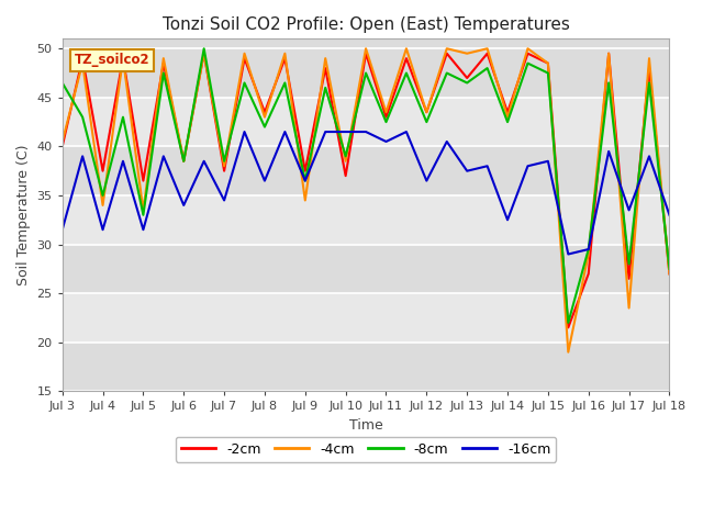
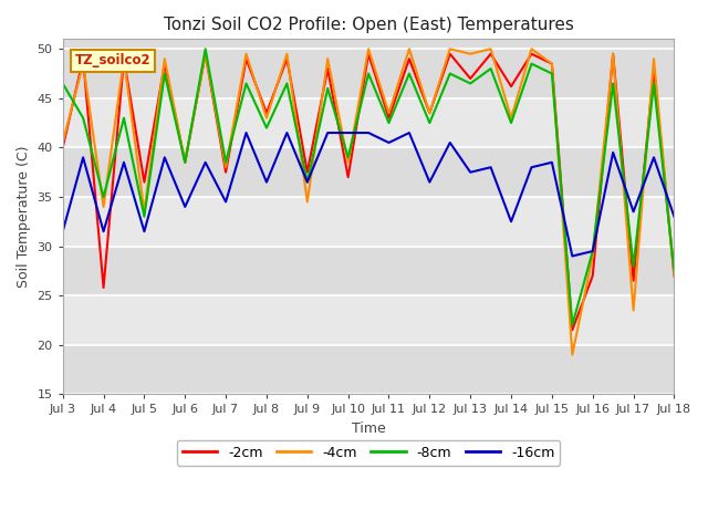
-2cm/Jul 4: 37.5 -> 25.8
-2cm/Jul 14: 43.5 -> 46.2
